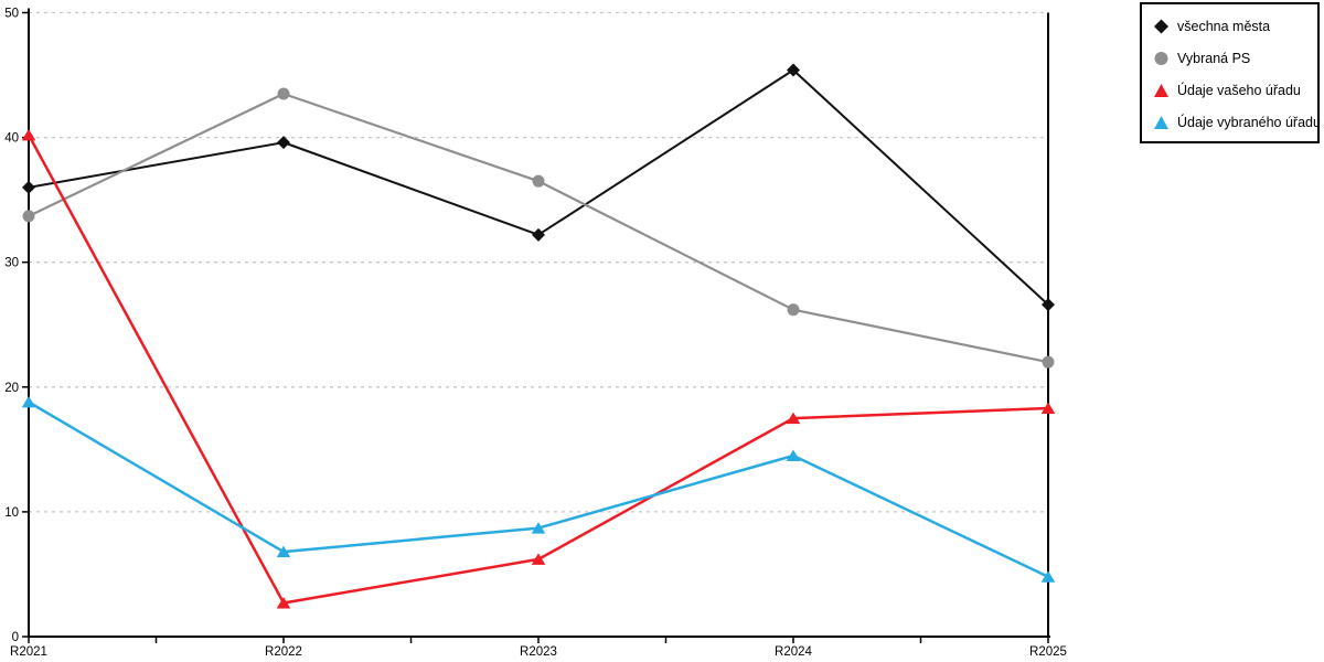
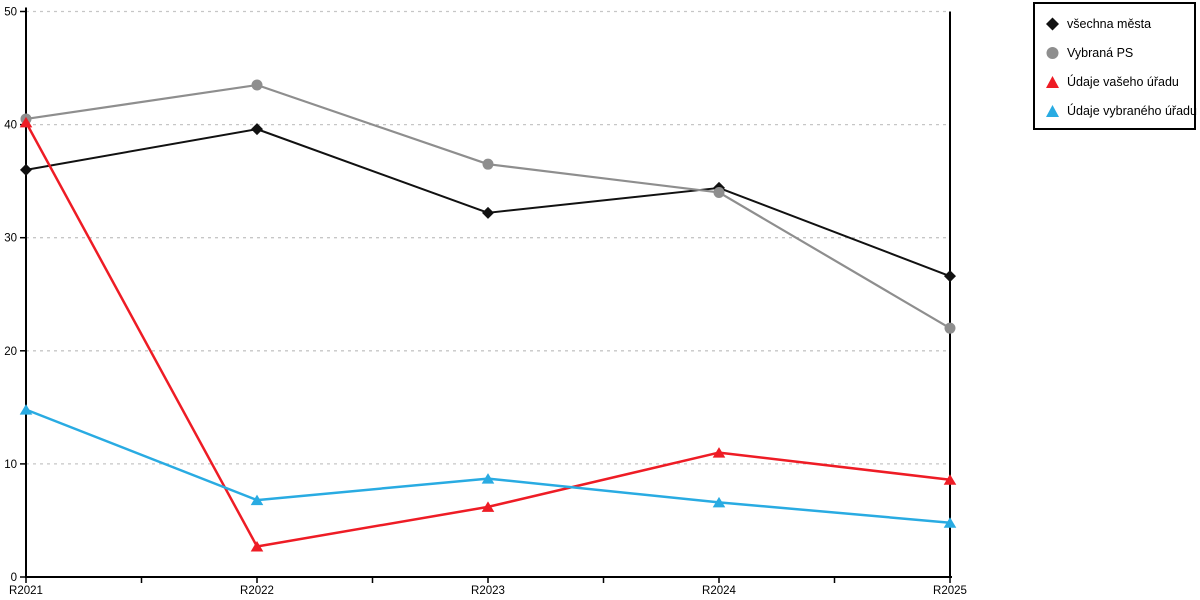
Vybraná PS/R2021: 33.7 -> 40.5
Údaje vybraného úřadu/R2021: 18.8 -> 14.8
všechna města/R2024: 45.4 -> 34.4
Vybraná PS/R2024: 26.2 -> 34.0
Údaje vašeho úřadu/R2024: 17.5 -> 11.0
Údaje vybraného úřadu/R2024: 14.5 -> 6.6
Údaje vašeho úřadu/R2025: 18.3 -> 8.6
